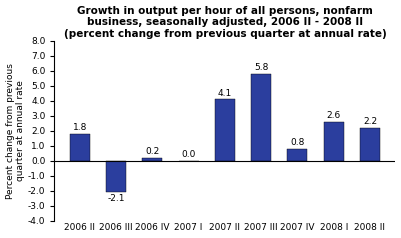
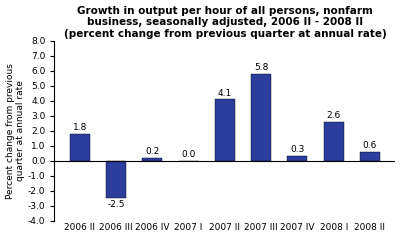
2006 III: -2.1 -> -2.5
2007 IV: 0.8 -> 0.3
2008 II: 2.2 -> 0.6
